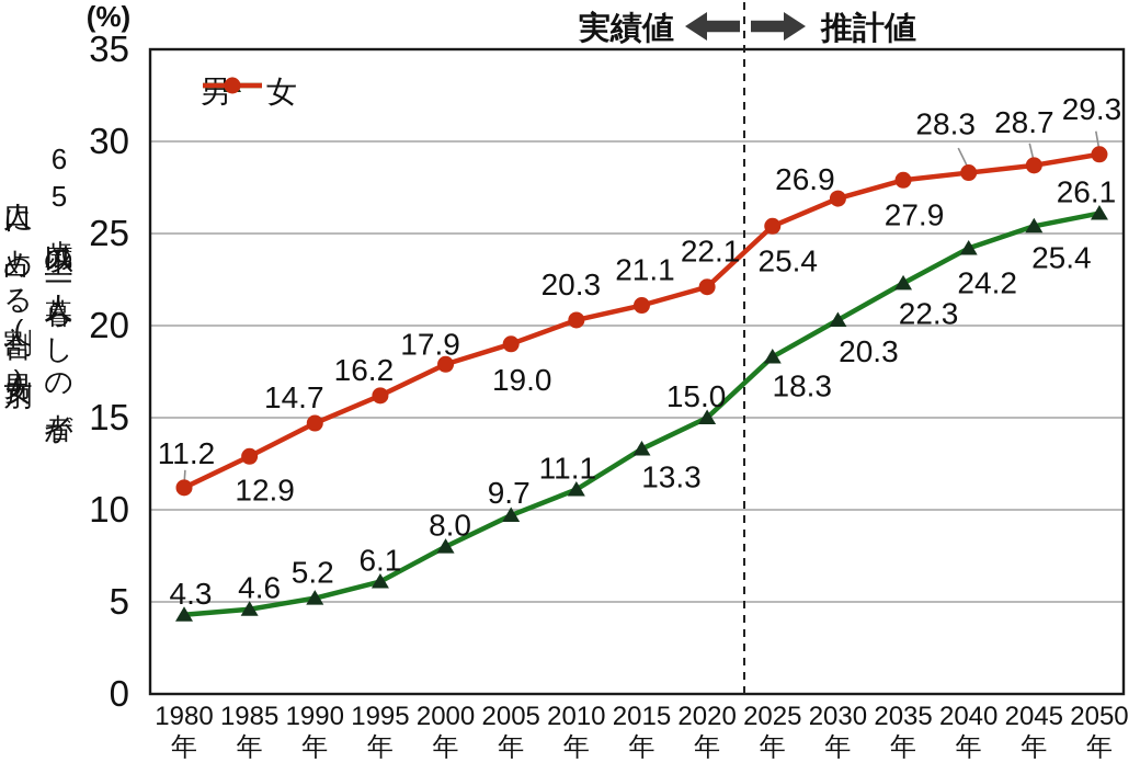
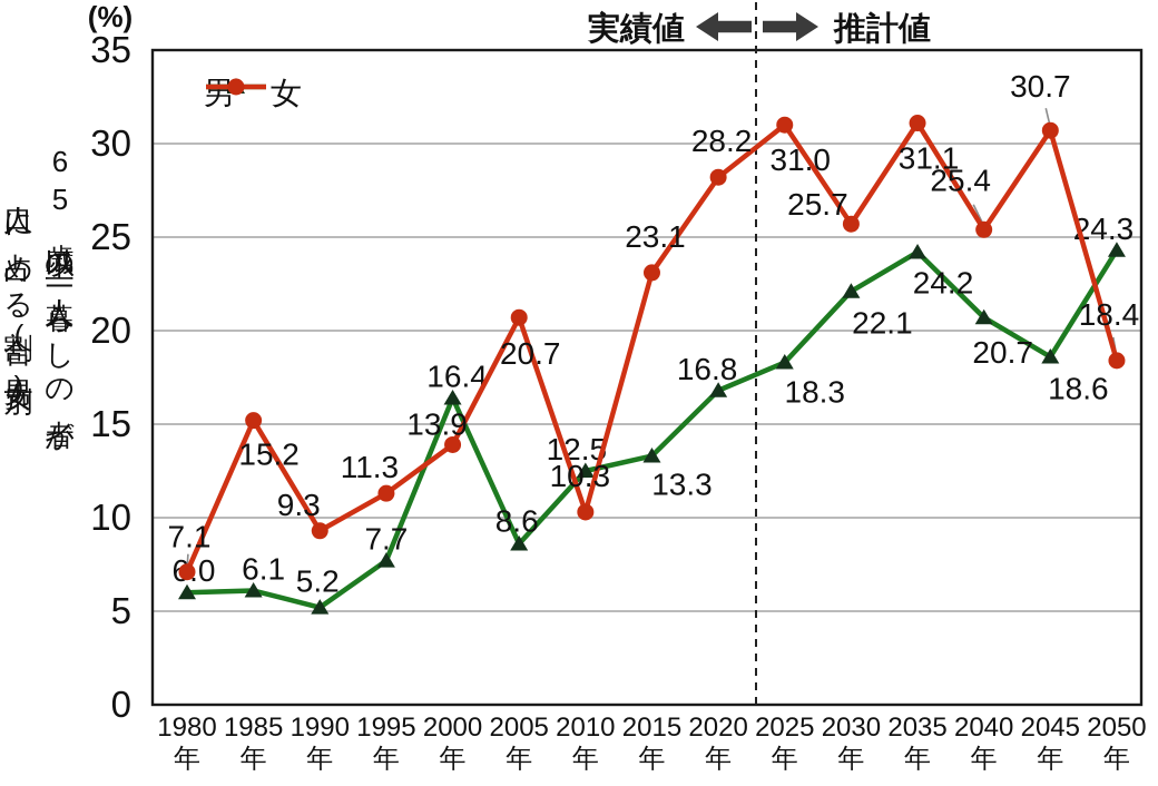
男/1980: 4.3 -> 6.0
女/1980: 11.2 -> 7.1
男/1985: 4.6 -> 6.1
女/1985: 12.9 -> 15.2
女/1990: 14.7 -> 9.3
男/1995: 6.1 -> 7.7
女/1995: 16.2 -> 11.3
男/2000: 8.0 -> 16.4
女/2000: 17.9 -> 13.9
男/2005: 9.7 -> 8.6
女/2005: 19.0 -> 20.7
男/2010: 11.1 -> 12.5
女/2010: 20.3 -> 10.3
女/2015: 21.1 -> 23.1
男/2020: 15.0 -> 16.8
女/2020: 22.1 -> 28.2
女/2025: 25.4 -> 31.0
男/2030: 20.3 -> 22.1
女/2030: 26.9 -> 25.7
男/2035: 22.3 -> 24.2
女/2035: 27.9 -> 31.1
男/2040: 24.2 -> 20.7
女/2040: 28.3 -> 25.4
男/2045: 25.4 -> 18.6
女/2045: 28.7 -> 30.7
男/2050: 26.1 -> 24.3
女/2050: 29.3 -> 18.4
